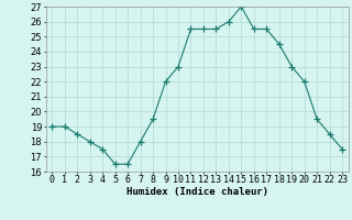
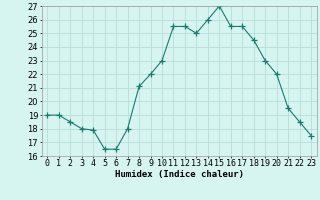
4: 17.5 -> 17.9
8: 19.5 -> 21.1
13: 25.5 -> 25.0
